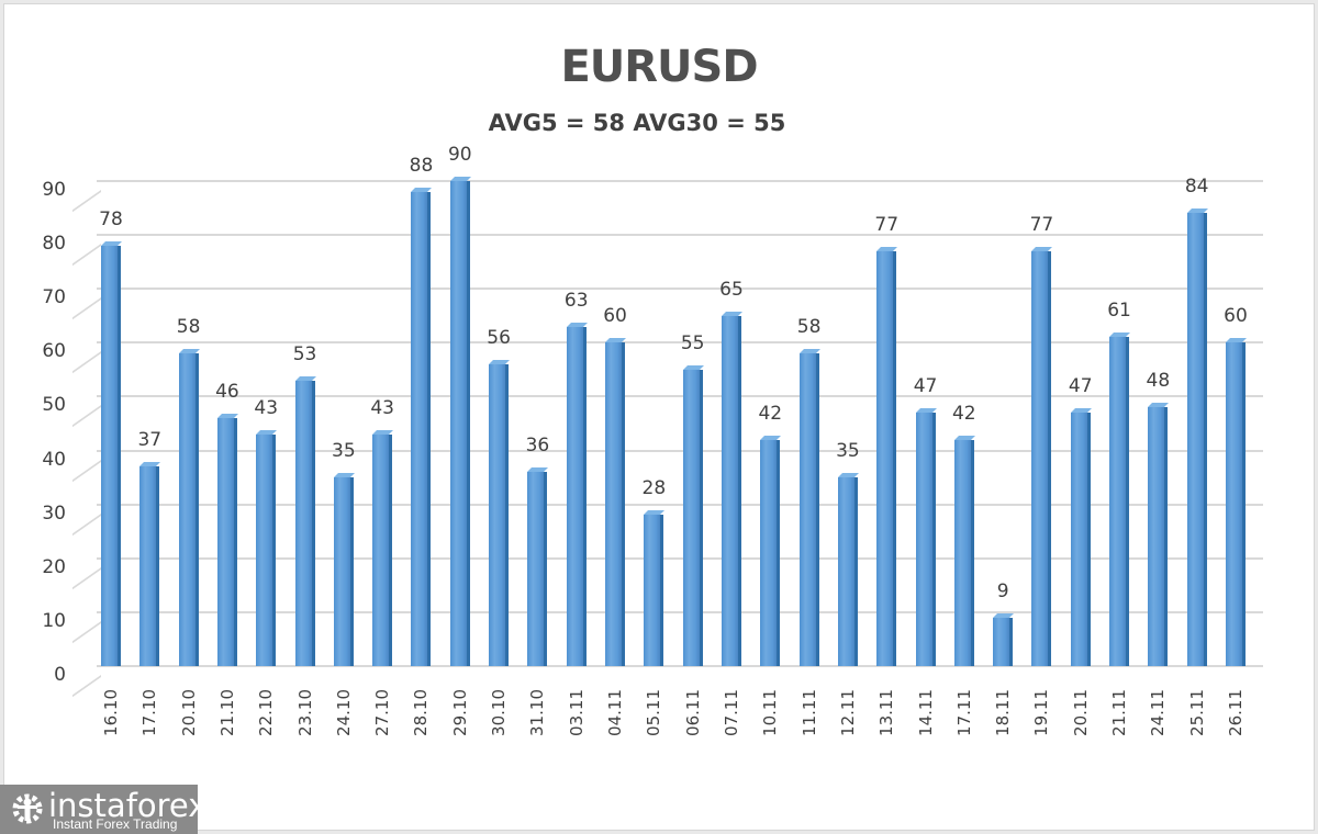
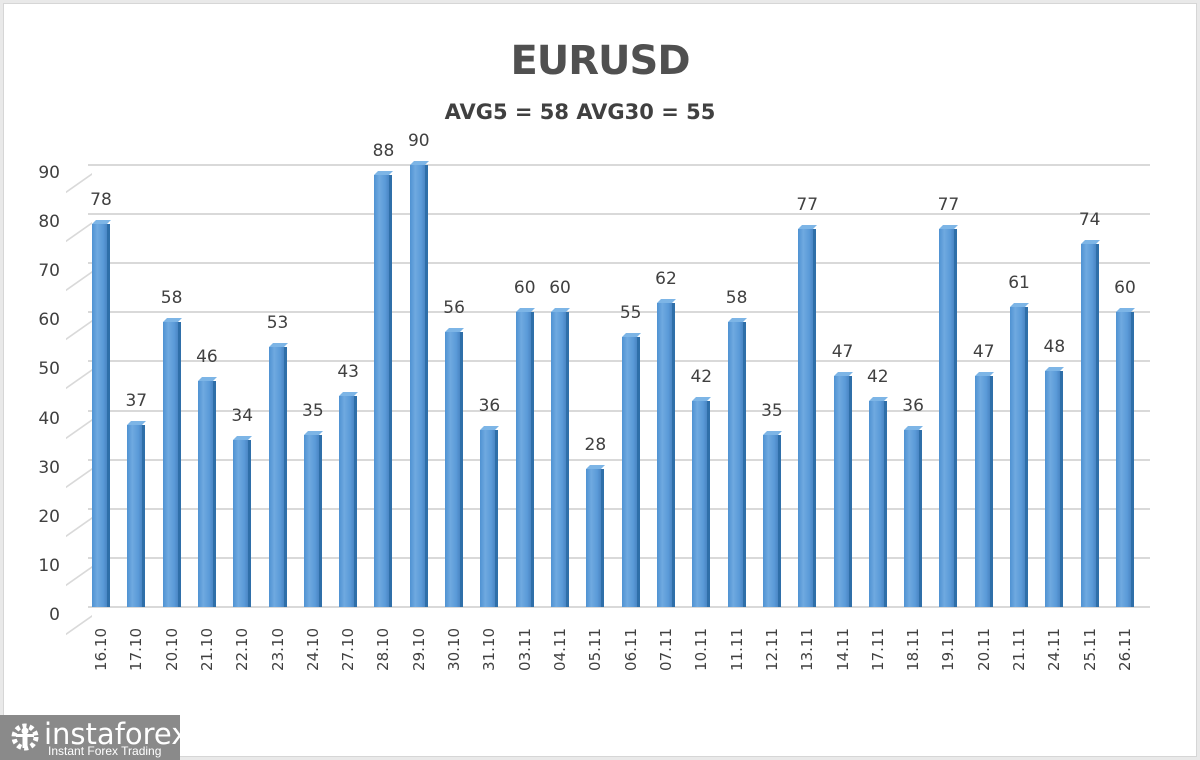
22.10: 43 -> 34
03.11: 63 -> 60
07.11: 65 -> 62
18.11: 9 -> 36
25.11: 84 -> 74
